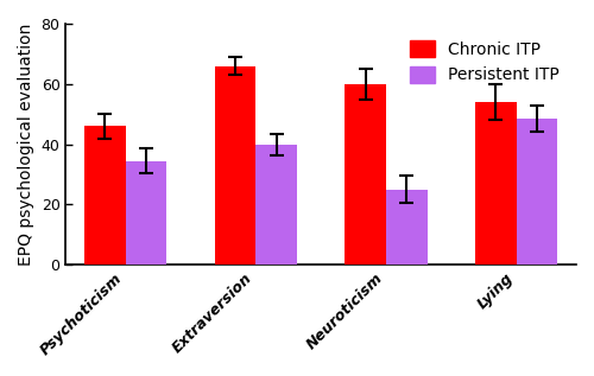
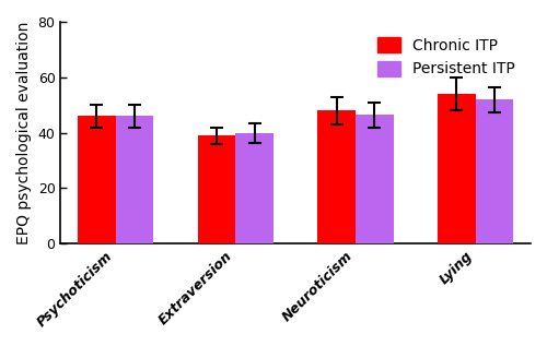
Persistent ITP/Psychoticism: 34.5 -> 46.0
Chronic ITP/Extraversion: 66 -> 39
Chronic ITP/Neuroticism: 60 -> 48
Persistent ITP/Neuroticism: 25.0 -> 46.5
Persistent ITP/Lying: 48.5 -> 52.0
